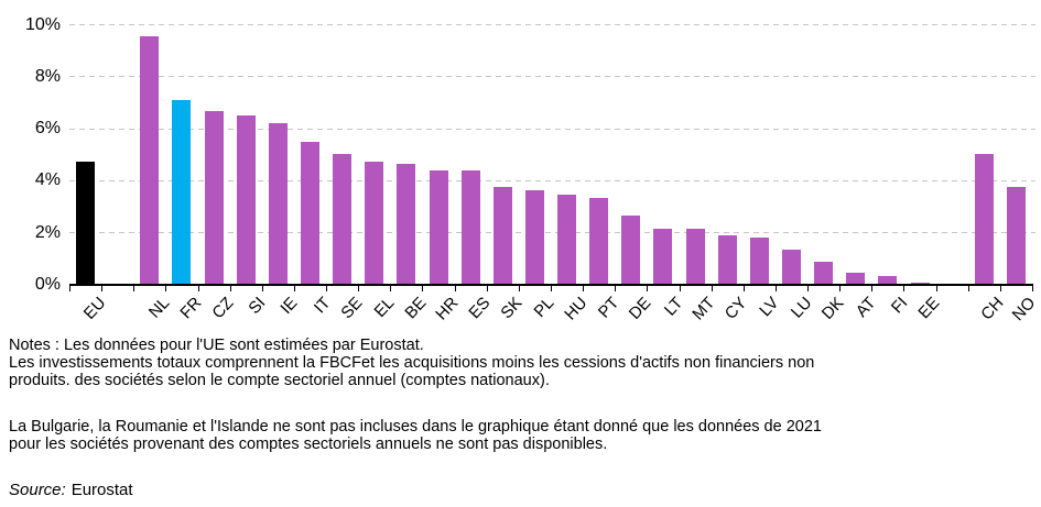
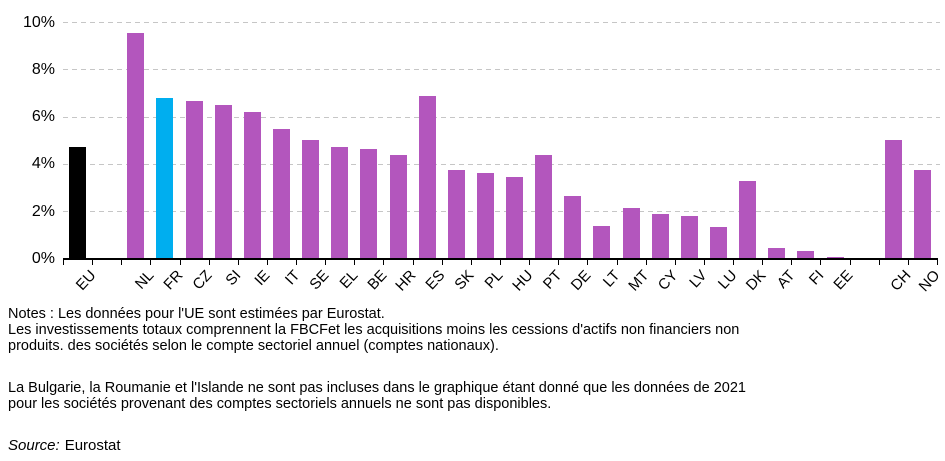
FR: 7.1% -> 6.8%
ES: 4.4% -> 6.9%
PT: 3.4% -> 4.4%
LT: 2.1% -> 1.4%
DK: 0.9% -> 3.3%
